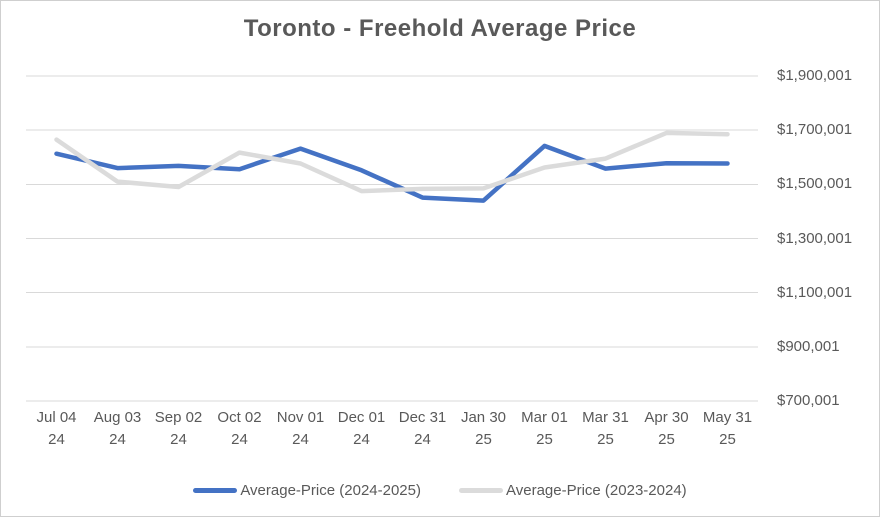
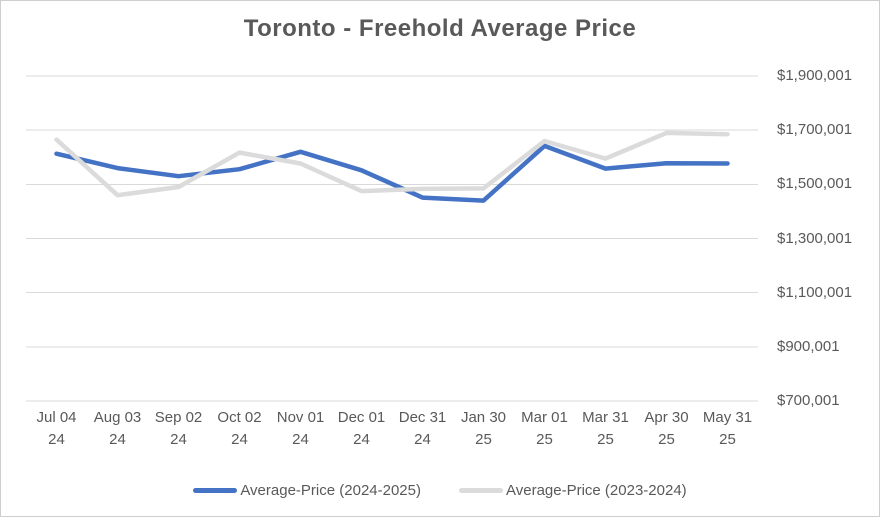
Average-Price (2023-2024)/Aug 03 24: $1510000 -> $1460000
Average-Price (2024-2025)/Sep 02 24: $1570000 -> $1530000
Average-Price (2024-2025)/Nov 01 24: $1630000 -> $1620000
Average-Price (2023-2024)/Mar 01 25: $1560000 -> $1660000
